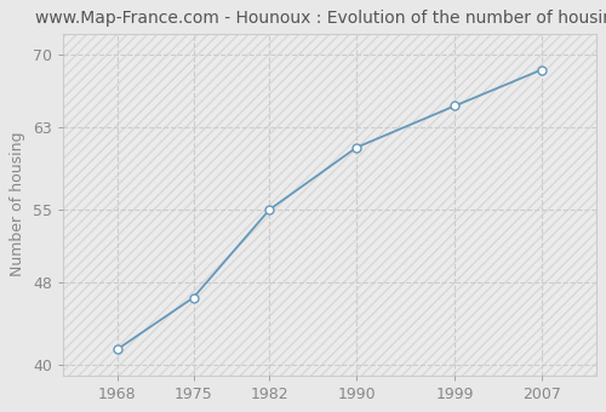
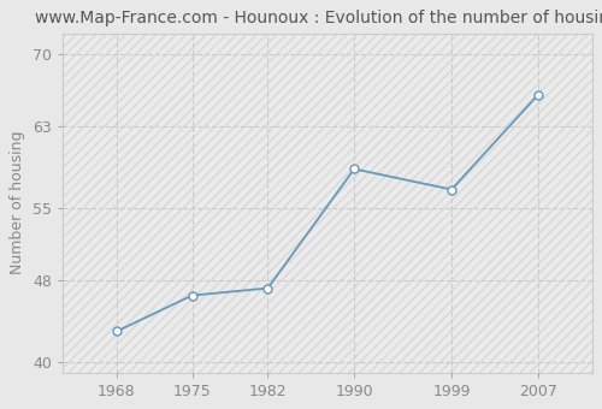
1968: 41.5 -> 43.0
1982: 55.0 -> 47.2
1990: 61.0 -> 58.8
1999: 65.0 -> 56.8
2007: 68.5 -> 66.0
